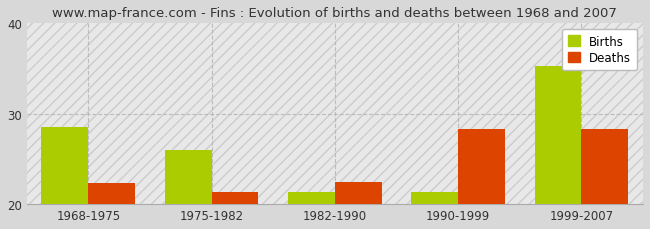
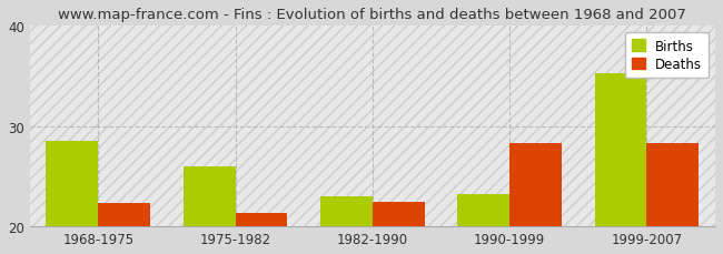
Births/1982-1990: 21.3 -> 23.0
Births/1990-1999: 21.3 -> 23.2
